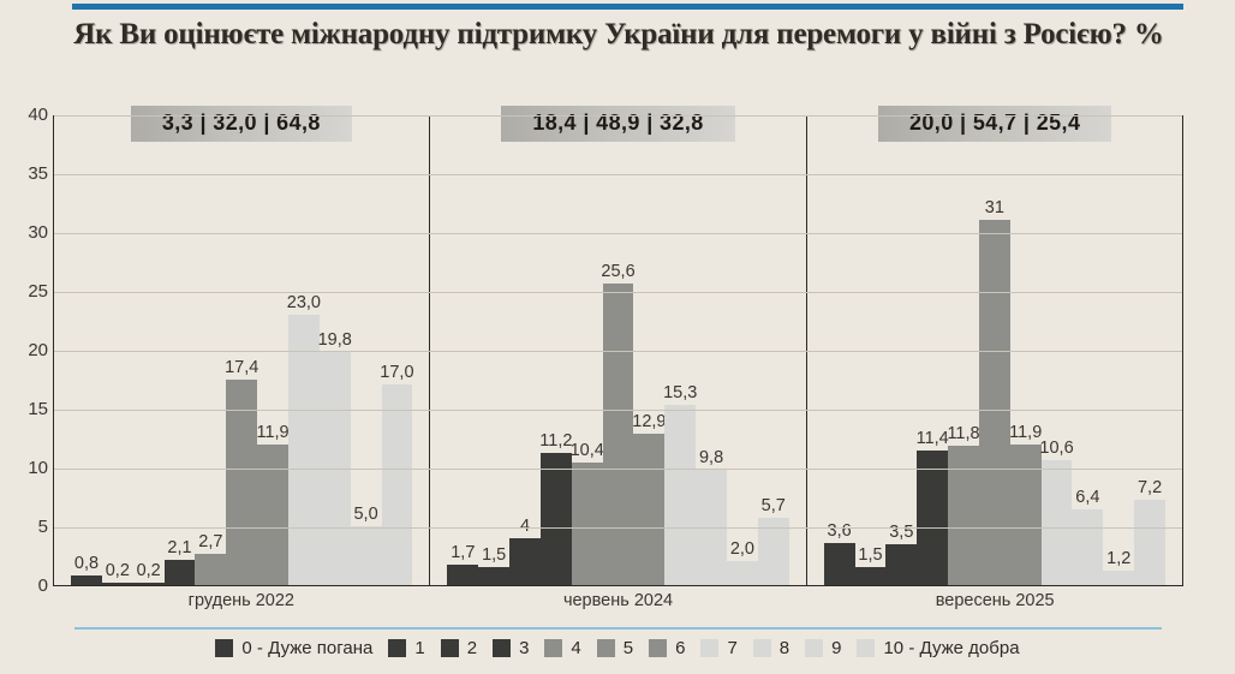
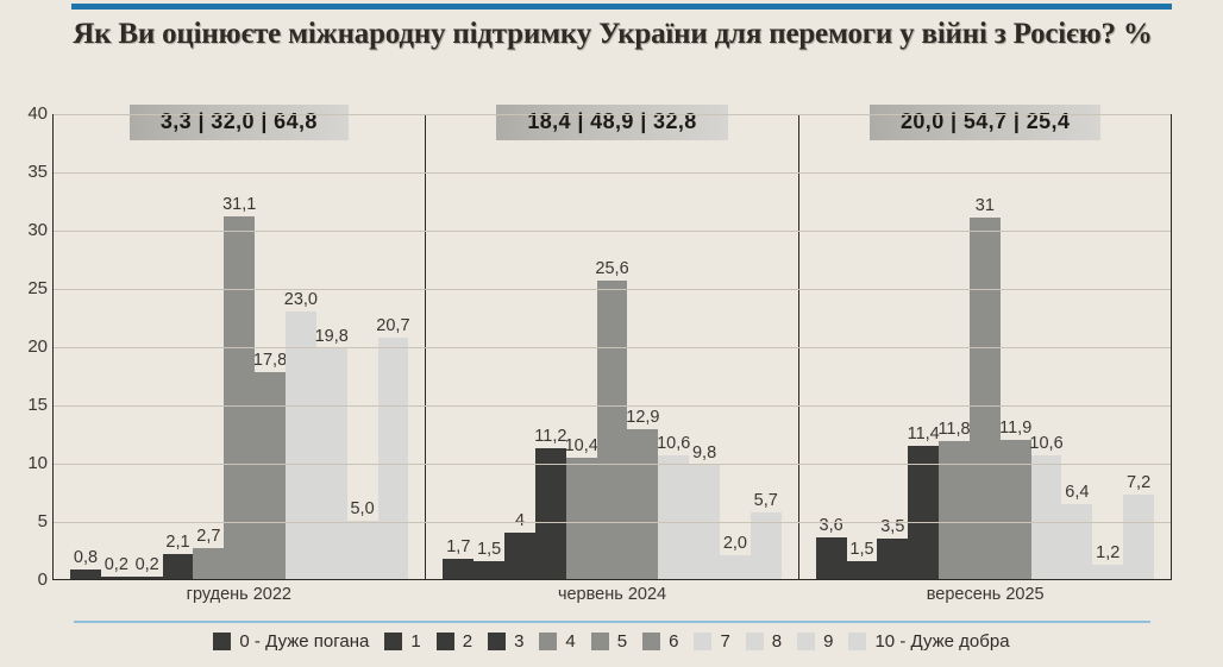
5/грудень 2022: 17,4 -> 31,1
6/грудень 2022: 11,9 -> 17,8
10 - Дуже добра/грудень 2022: 17,0 -> 20,7
7/червень 2024: 15,3 -> 10,6
